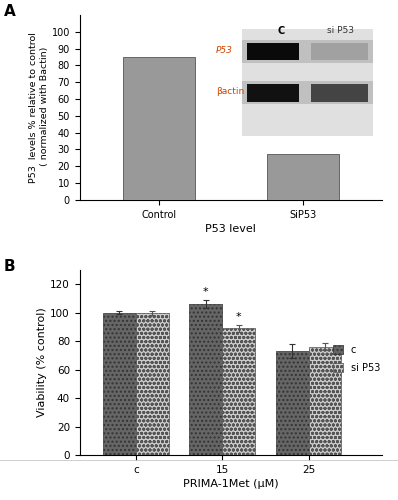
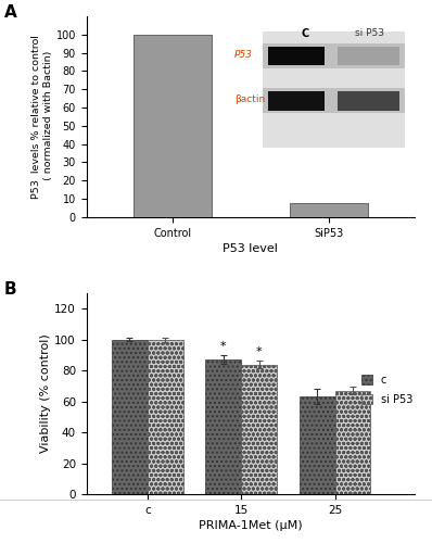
Control: 85 -> 100
SiP53: 27 -> 8
c/15: 106 -> 87
si P53/15: 89 -> 84
c/25: 73 -> 64
si P53/25: 76 -> 67
